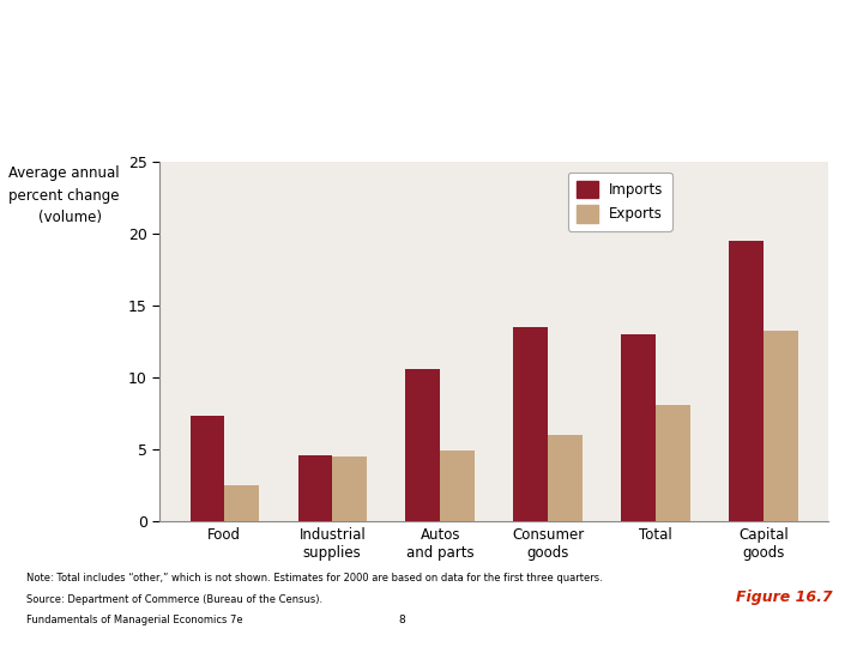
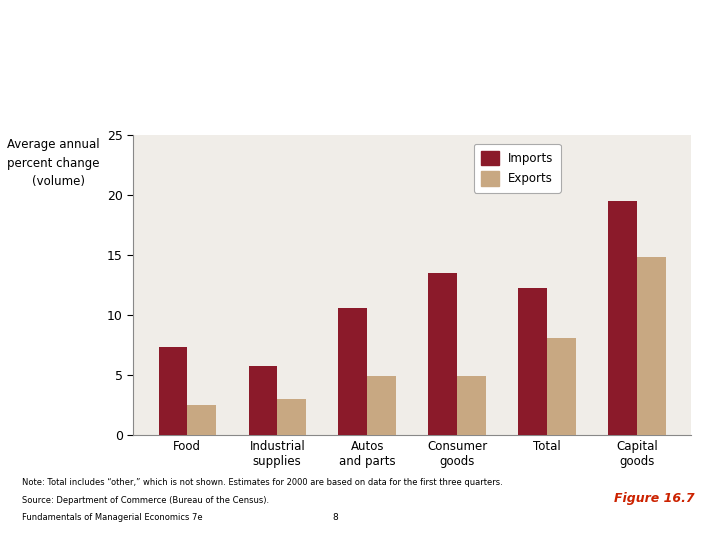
Imports/Industrial supplies: 4.6 -> 5.7
Exports/Industrial supplies: 4.5 -> 3.0
Exports/Consumer goods: 6.0 -> 4.9
Imports/Total: 13.0 -> 12.2
Exports/Capital goods: 13.2 -> 14.8
